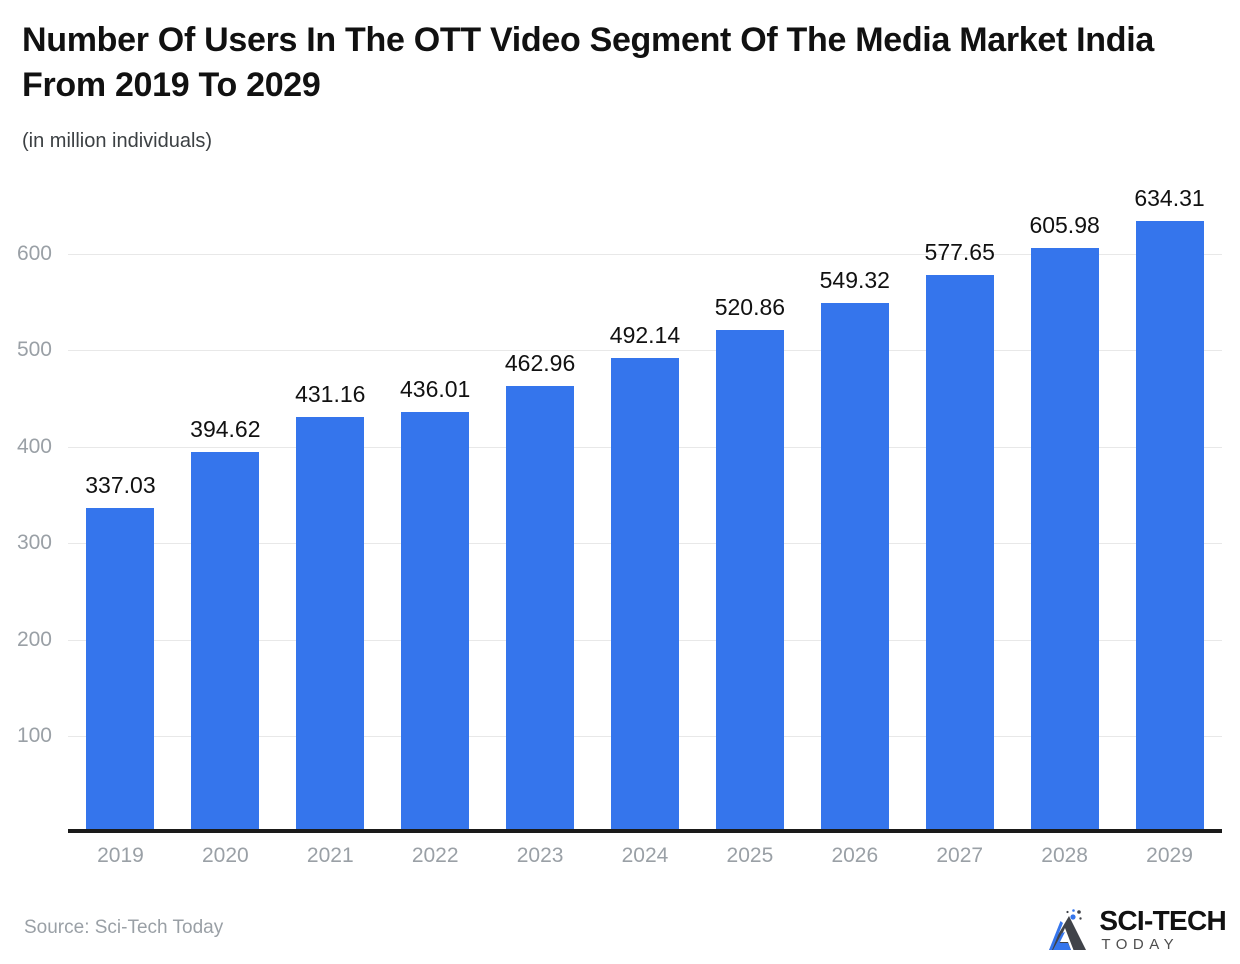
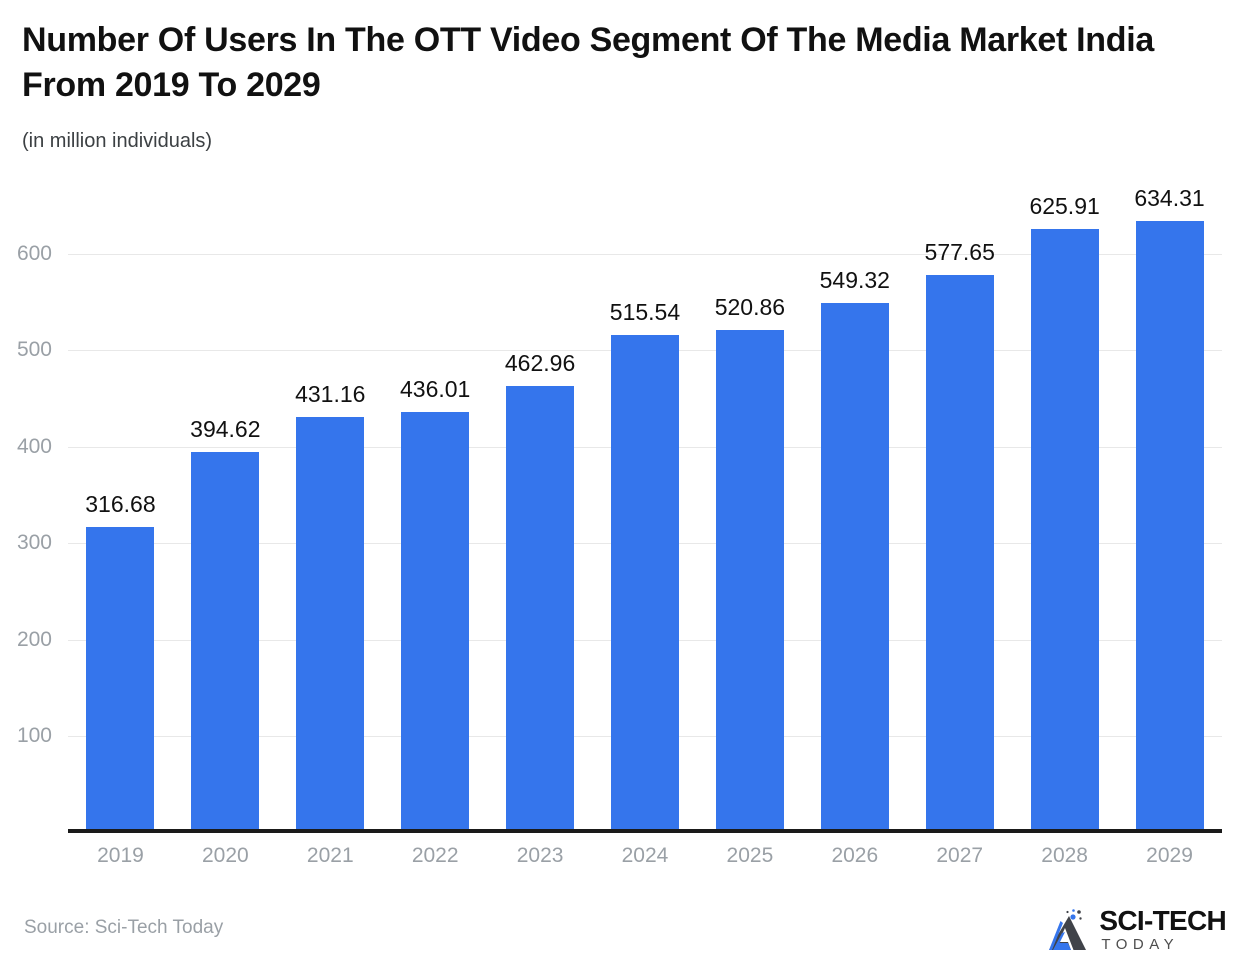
2019: 337.03 -> 316.68
2024: 492.14 -> 515.54
2028: 605.98 -> 625.91
